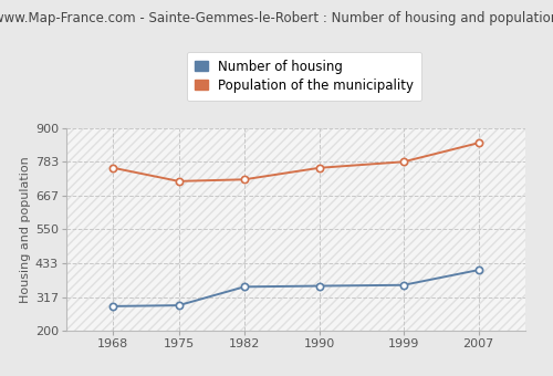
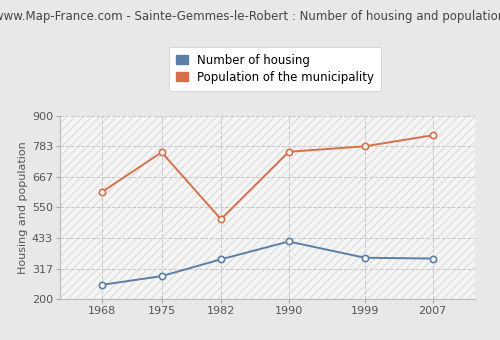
Number of housing/1968: 285 -> 255
Population of the municipality/1968: 762 -> 610
Population of the municipality/1975: 716 -> 760
Population of the municipality/1982: 722 -> 505
Number of housing/1990: 355 -> 420
Number of housing/2007: 410 -> 355
Population of the municipality/2007: 848 -> 825
